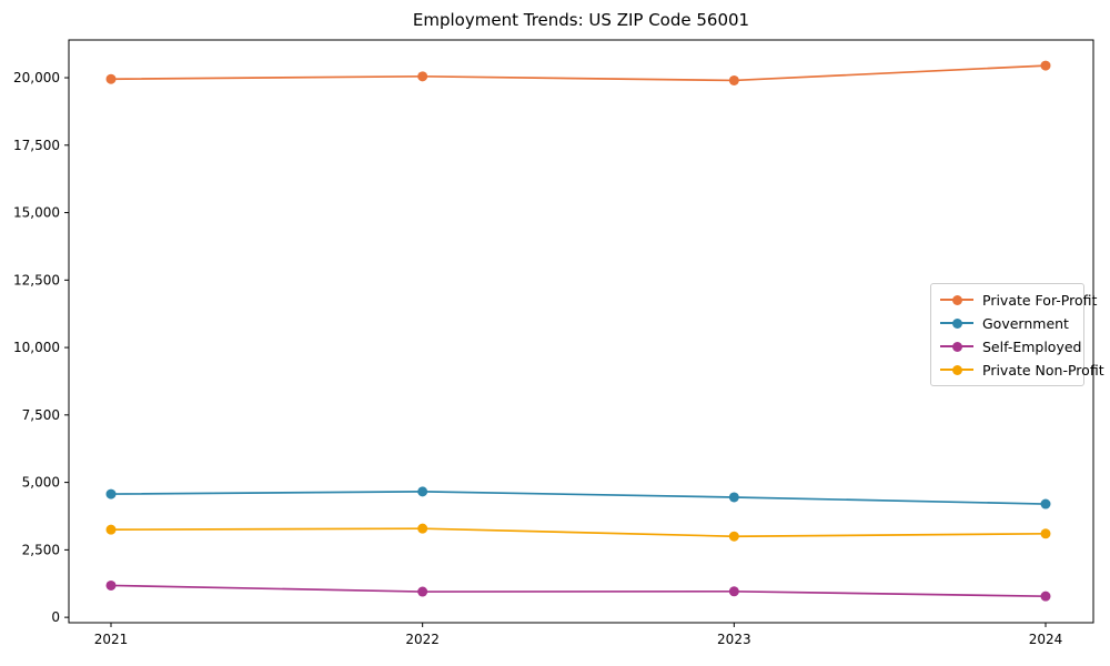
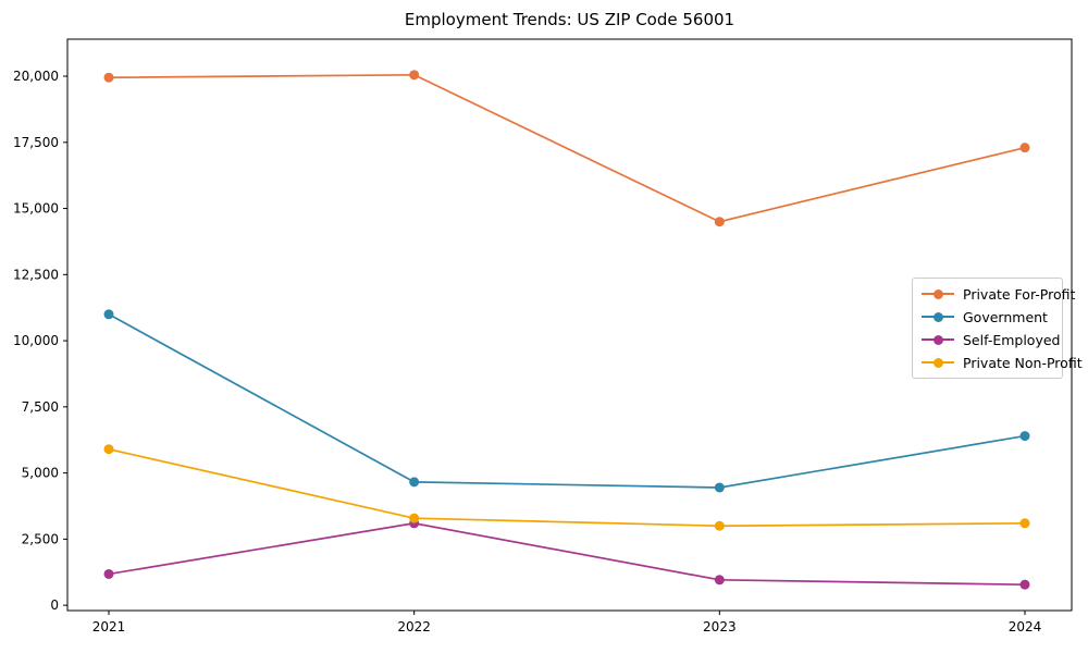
Government/2021: 4600 -> 11000
Private Non-Profit/2021: 3200 -> 5900
Self-Employed/2022: 1000 -> 3100
Private For-Profit/2023: 19900 -> 14500
Private For-Profit/2024: 20400 -> 17300
Government/2024: 4200 -> 6400
